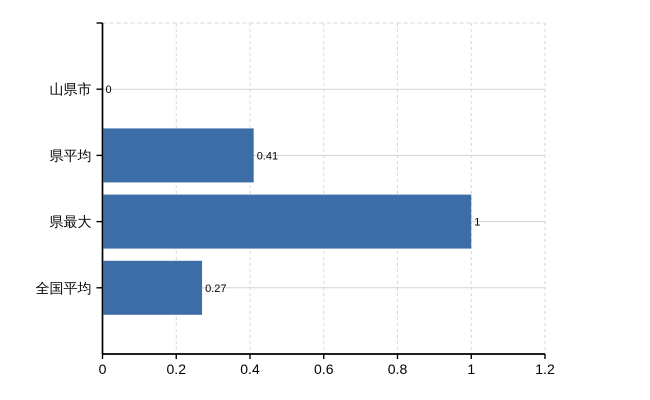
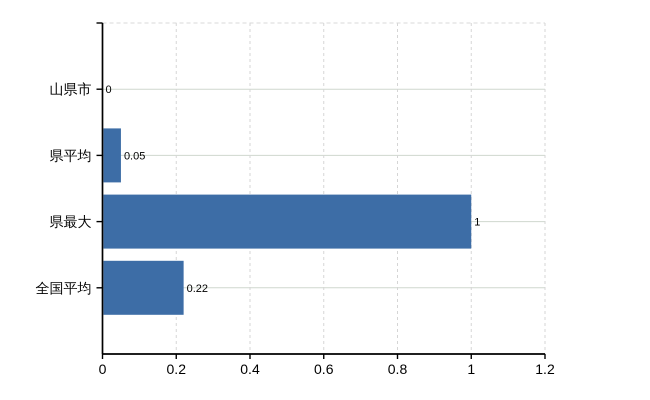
県平均: 0.41 -> 0.05
全国平均: 0.27 -> 0.22
